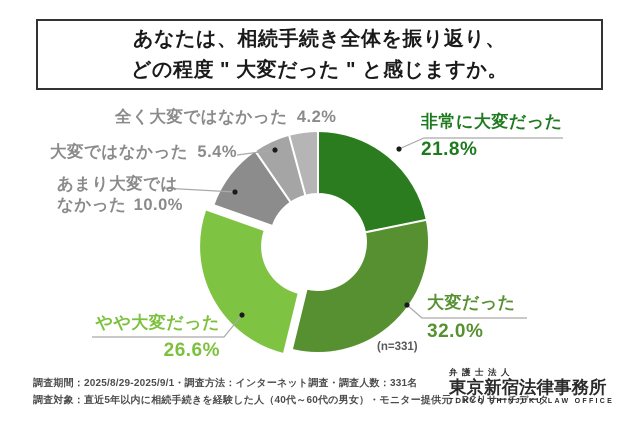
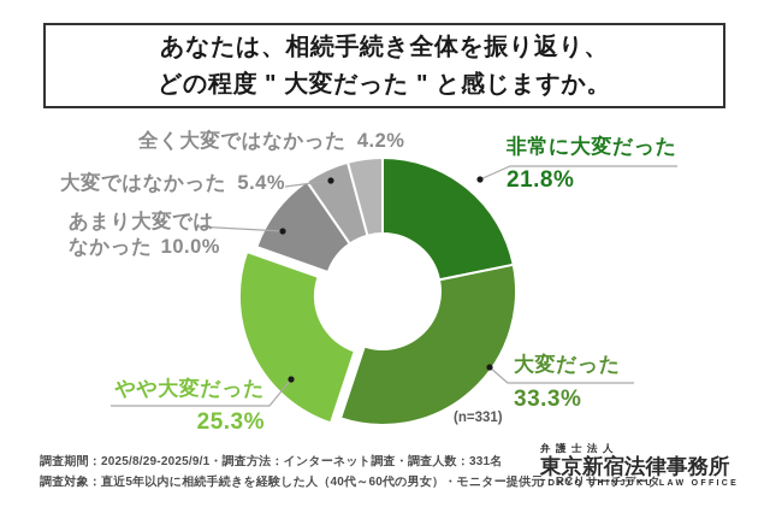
大変だった: 32.0% -> 33.3%
やや大変だった: 26.6% -> 25.3%
